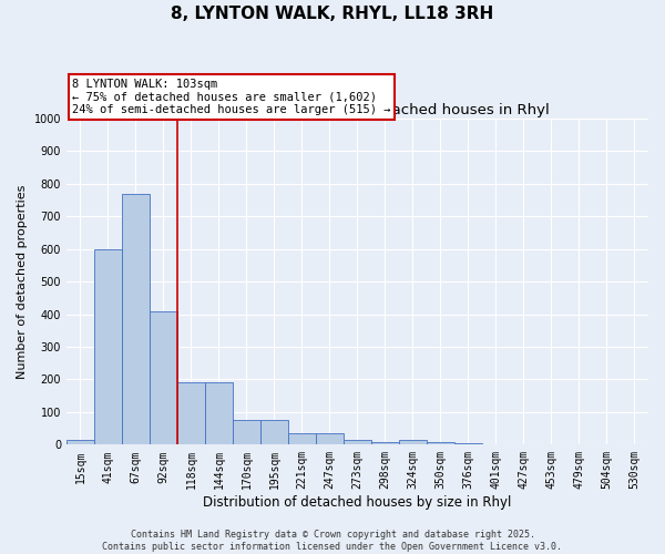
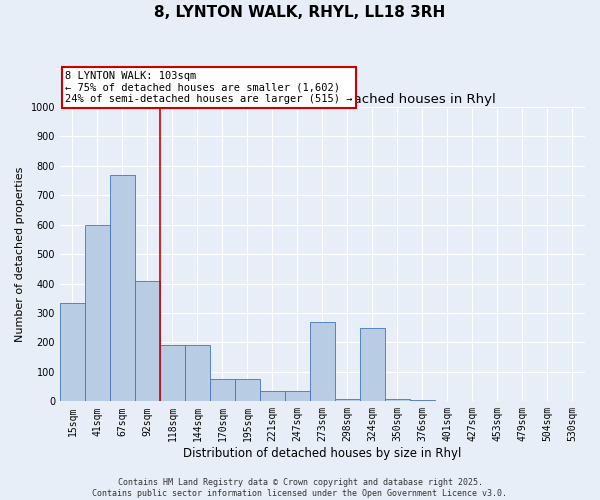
15sqm: 15 -> 335
273sqm: 15 -> 270
324sqm: 15 -> 250
